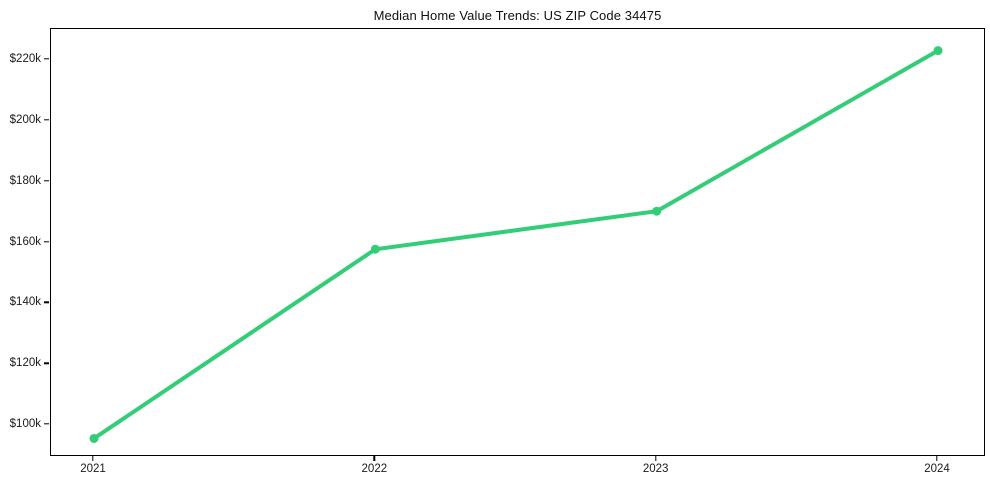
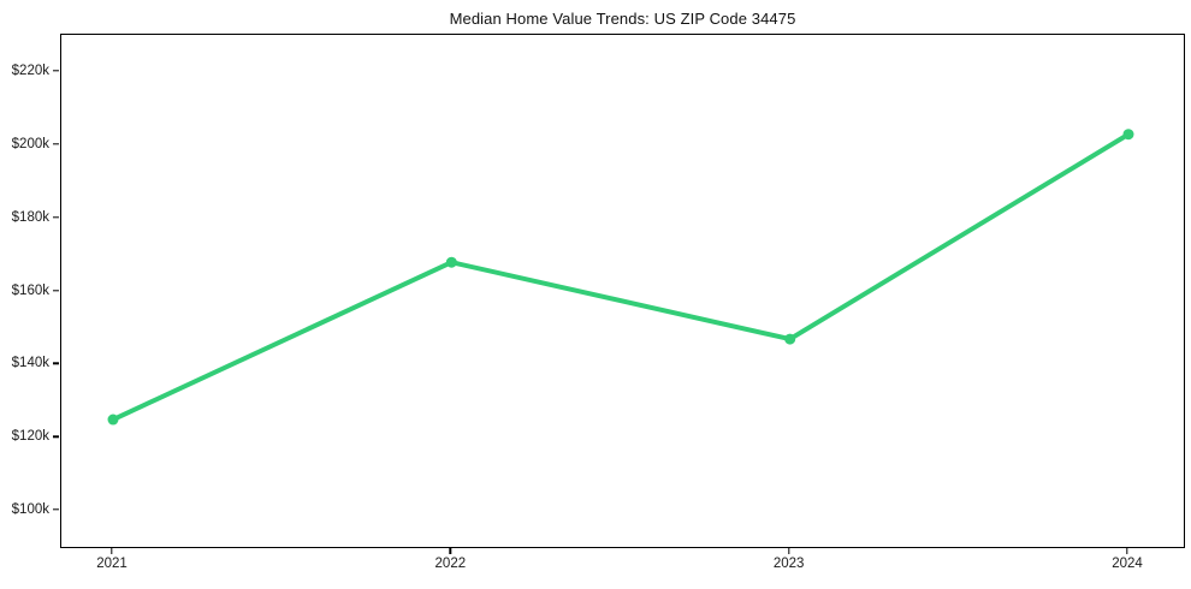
2021: $96k -> $125k
2022: $158k -> $168k
2023: $170k -> $147k
2024: $223k -> $203k
